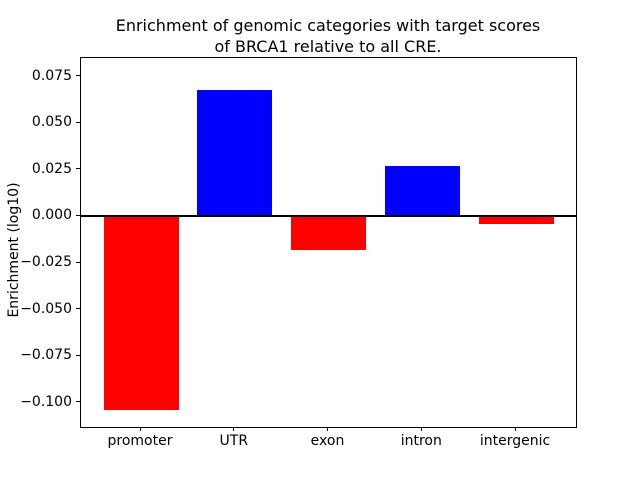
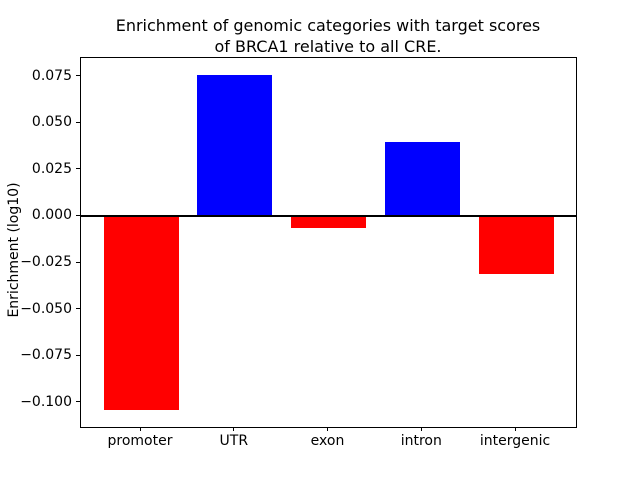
UTR: 0.068 -> 0.076
exon: -0.018 -> -0.006
intron: 0.027 -> 0.040
intergenic: -0.004 -> -0.031
